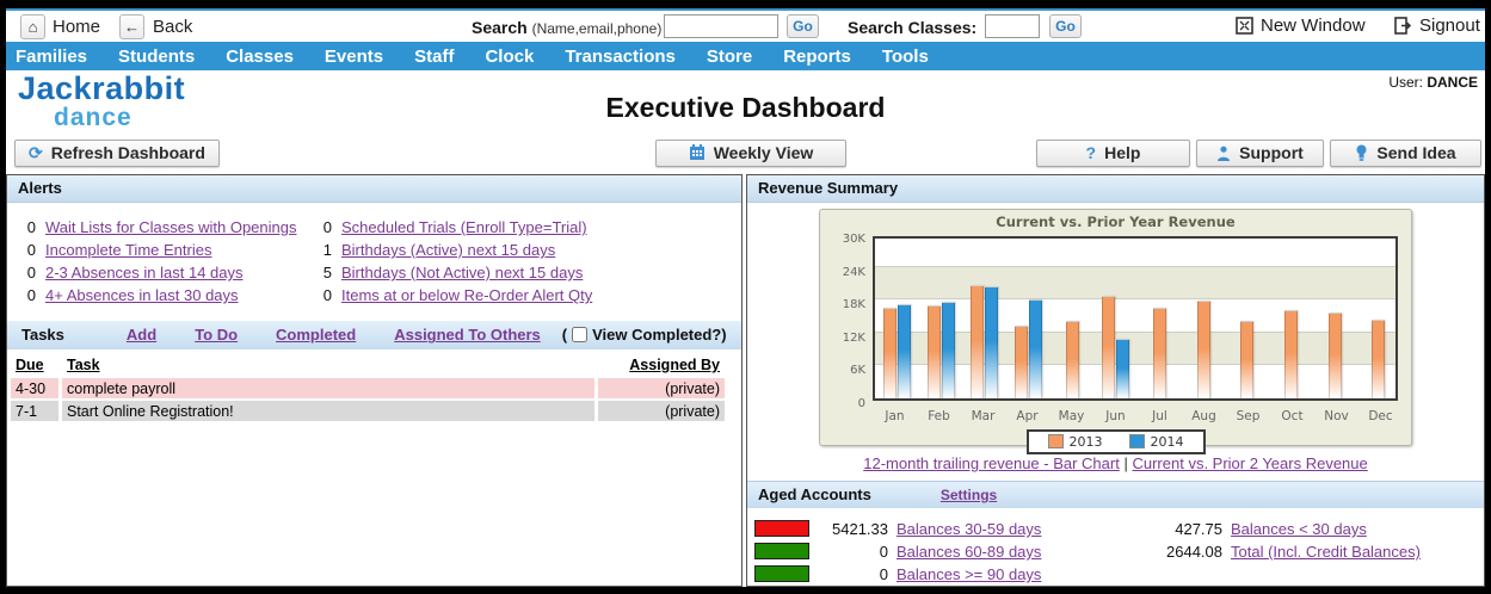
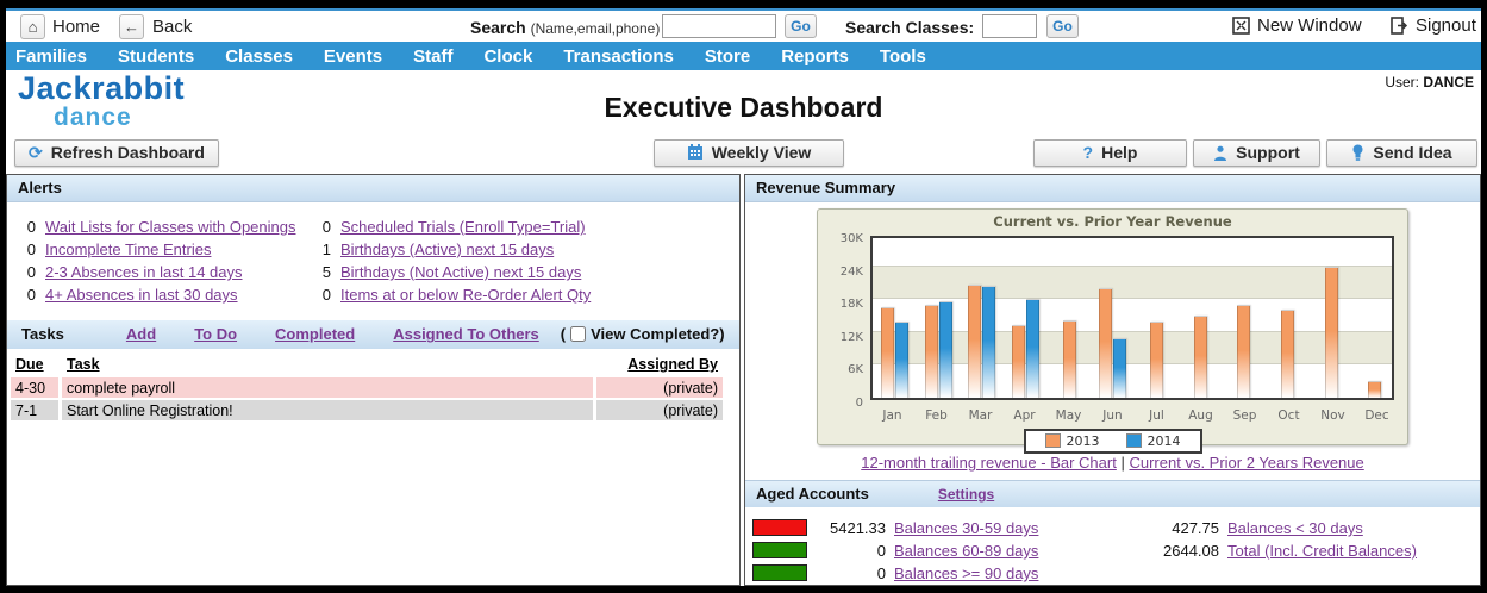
2014/Jan: 17K -> 14K
2013/Jun: 19K -> 20K
2013/Jul: 17K -> 14K
2013/Aug: 18K -> 15K
2013/Sep: 14K -> 17K
2013/Nov: 16K -> 24K
2013/Dec: 14K -> 3K
